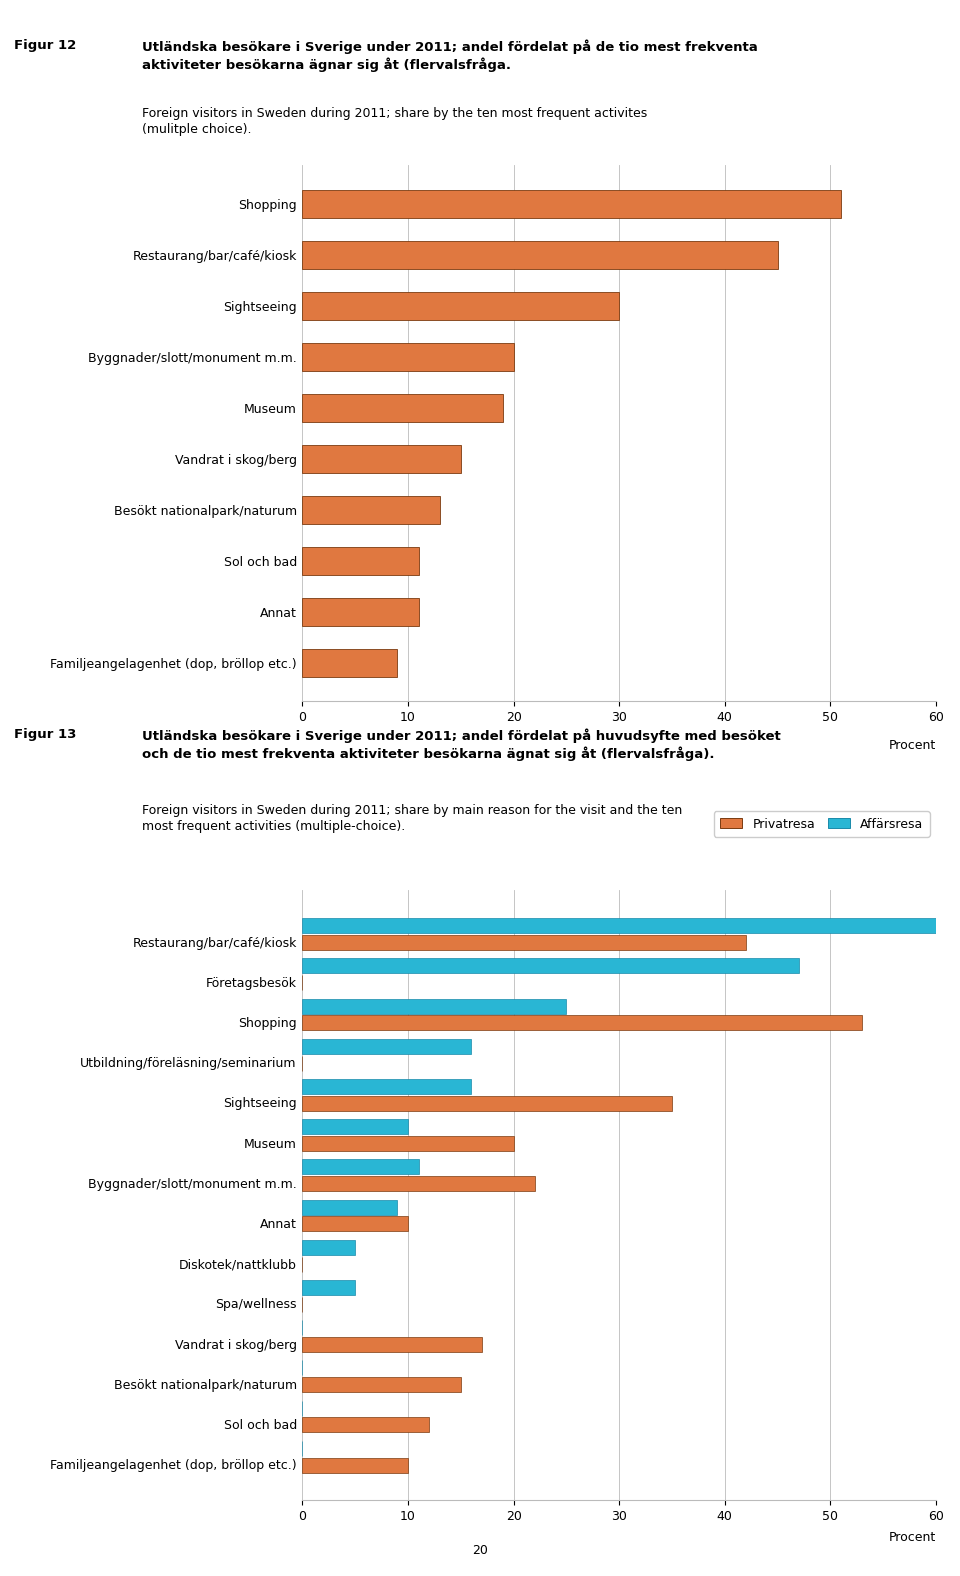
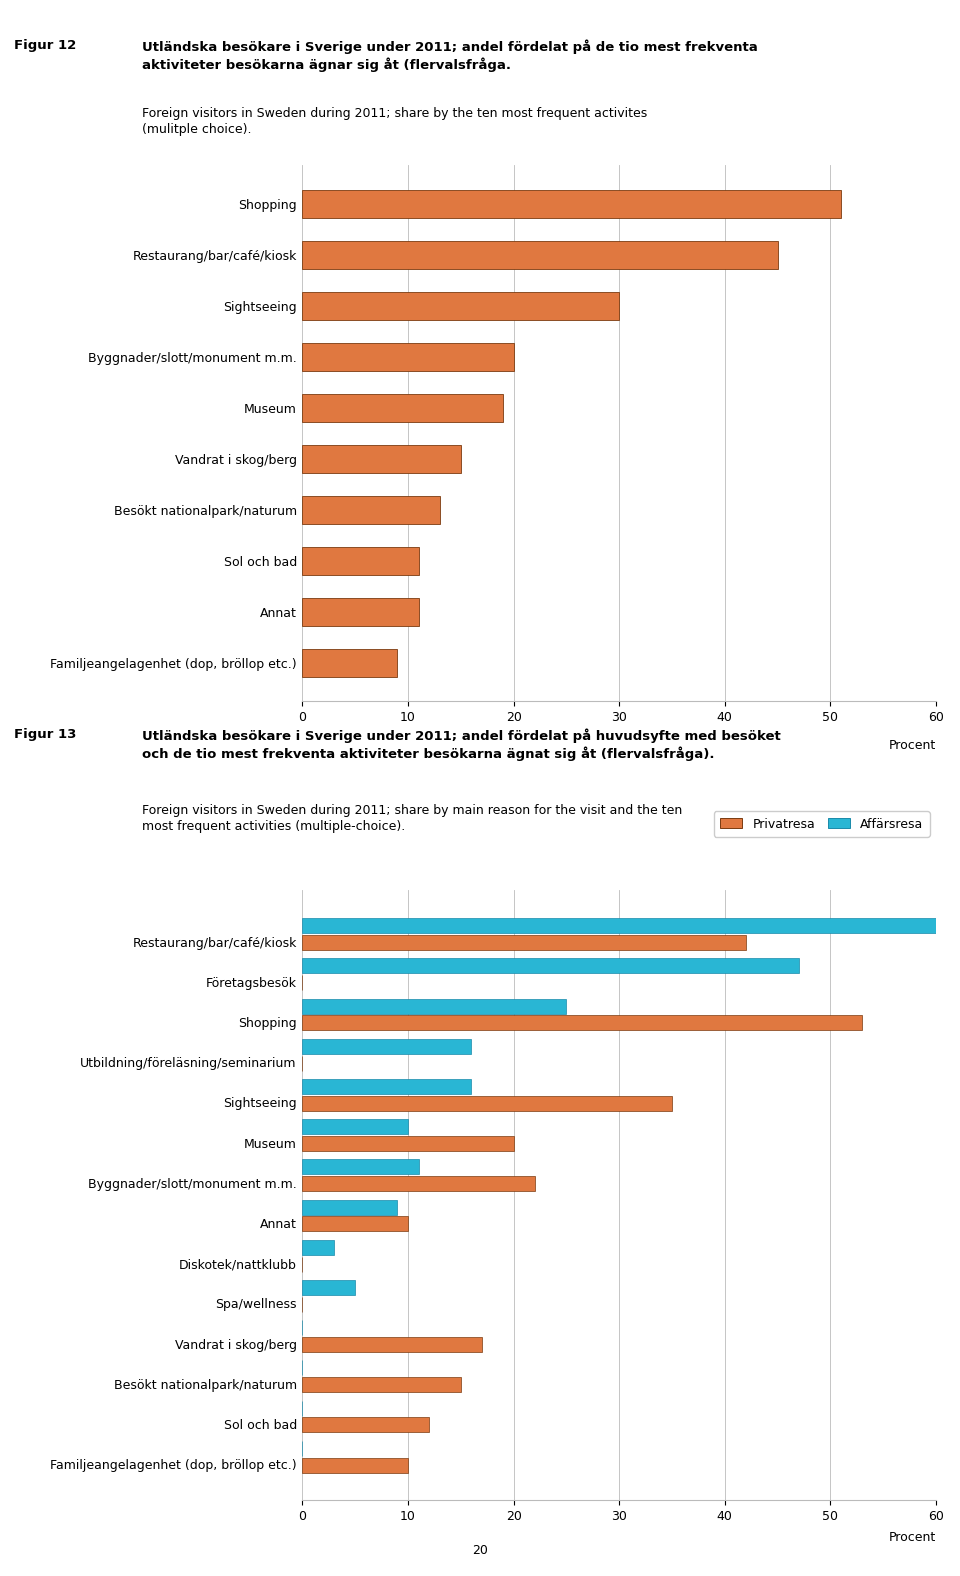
Affärsresa/Diskotek/nattklubb: 5 -> 3
